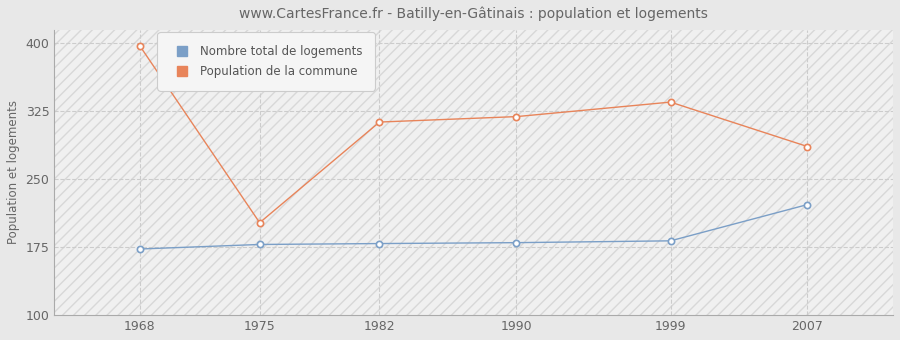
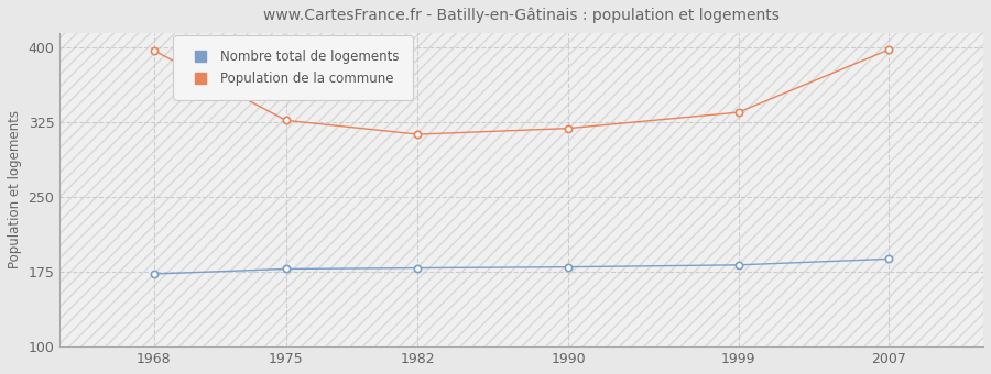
Population de la commune/1975: 202 -> 327
Nombre total de logements/2007: 222 -> 188
Population de la commune/2007: 286 -> 398
